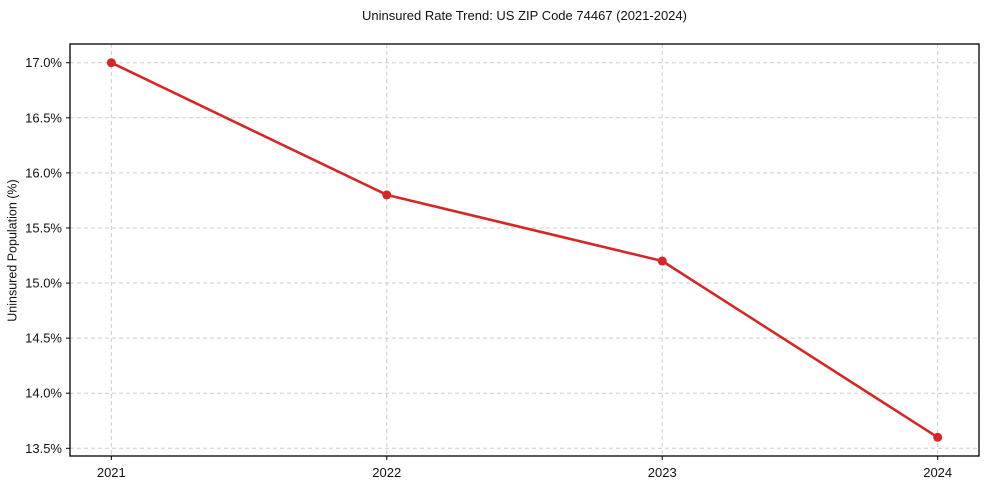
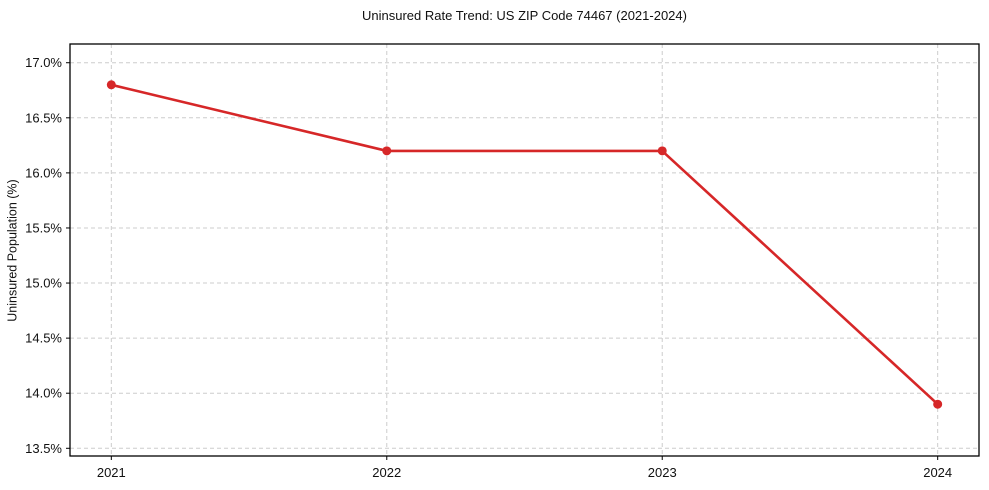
2021: 17.0% -> 16.8%
2022: 15.8% -> 16.2%
2023: 15.2% -> 16.2%
2024: 13.6% -> 13.9%
